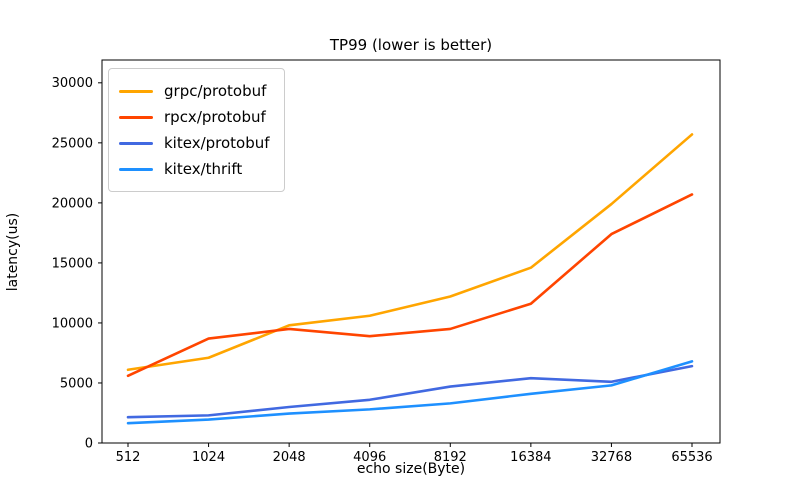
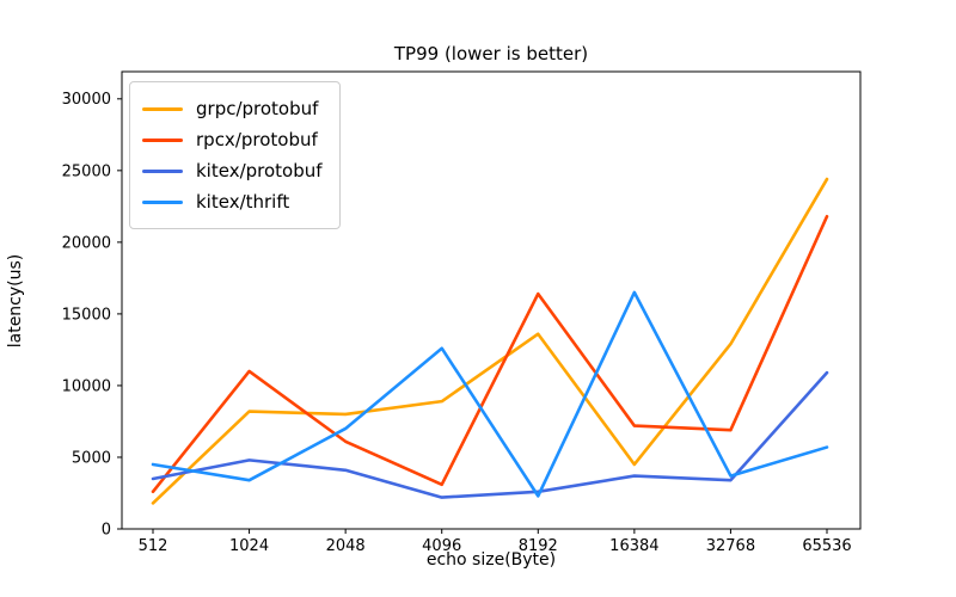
grpc/protobuf/512: 6100 -> 1800
rpcx/protobuf/512: 5600 -> 2600
kitex/protobuf/512: 2200 -> 3500
kitex/thrift/512: 1600 -> 4500
grpc/protobuf/1024: 7100 -> 8200
rpcx/protobuf/1024: 8700 -> 11000
kitex/protobuf/1024: 2300 -> 4800
kitex/thrift/1024: 2000 -> 3400
grpc/protobuf/2048: 9800 -> 8000
rpcx/protobuf/2048: 9500 -> 6100
kitex/protobuf/2048: 3000 -> 4100
kitex/thrift/2048: 2400 -> 7000
grpc/protobuf/4096: 10600 -> 8900
rpcx/protobuf/4096: 8900 -> 3100
kitex/protobuf/4096: 3600 -> 2200
kitex/thrift/4096: 2800 -> 12600
grpc/protobuf/8192: 12200 -> 13600
rpcx/protobuf/8192: 9500 -> 16400
kitex/protobuf/8192: 4700 -> 2600
kitex/thrift/8192: 3300 -> 2300
grpc/protobuf/16384: 14600 -> 4500
rpcx/protobuf/16384: 11600 -> 7200
kitex/protobuf/16384: 5400 -> 3700
kitex/thrift/16384: 4100 -> 16500
grpc/protobuf/32768: 19900 -> 12900
rpcx/protobuf/32768: 17400 -> 6900
kitex/protobuf/32768: 5100 -> 3400
kitex/thrift/32768: 4800 -> 3700
grpc/protobuf/65536: 25700 -> 24400
rpcx/protobuf/65536: 20700 -> 21800
kitex/protobuf/65536: 6400 -> 10900
kitex/thrift/65536: 6800 -> 5700
